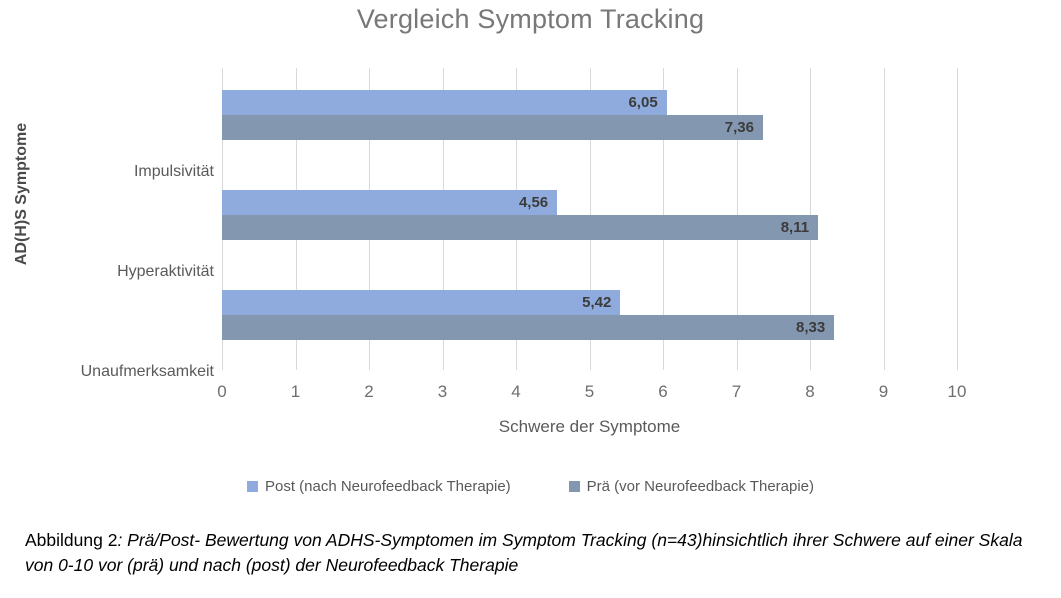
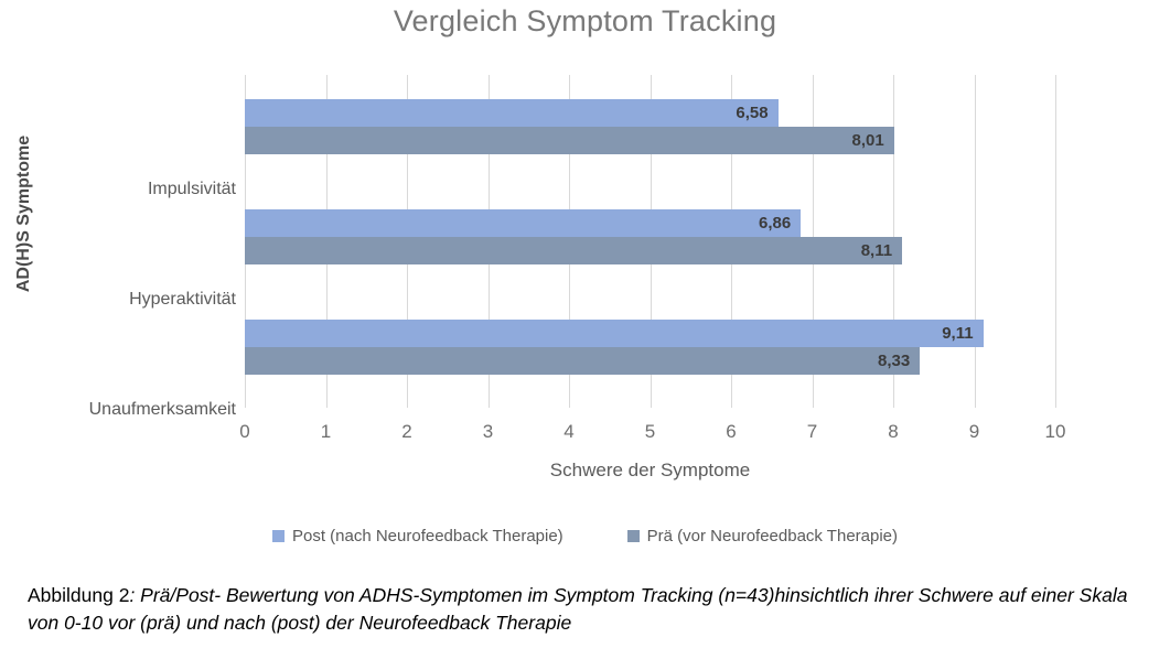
Post (nach Neurofeedback Therapie)/Impulsivität: 6,05 -> 6,58
Prä (vor Neurofeedback Therapie)/Impulsivität: 7,36 -> 8,01
Post (nach Neurofeedback Therapie)/Hyperaktivität: 4,56 -> 6,86
Post (nach Neurofeedback Therapie)/Unaufmerksamkeit: 5,42 -> 9,11
